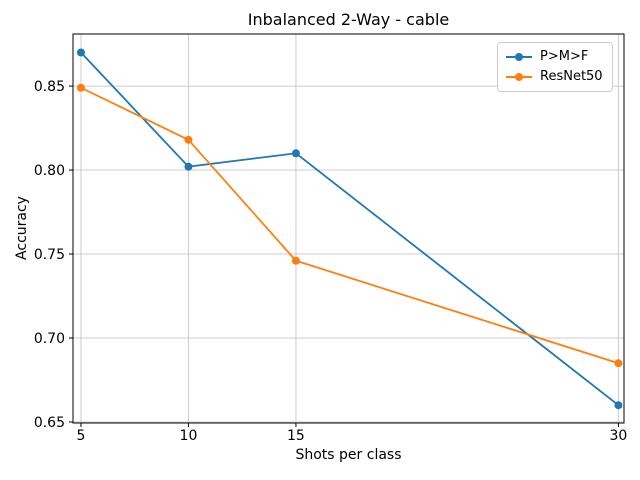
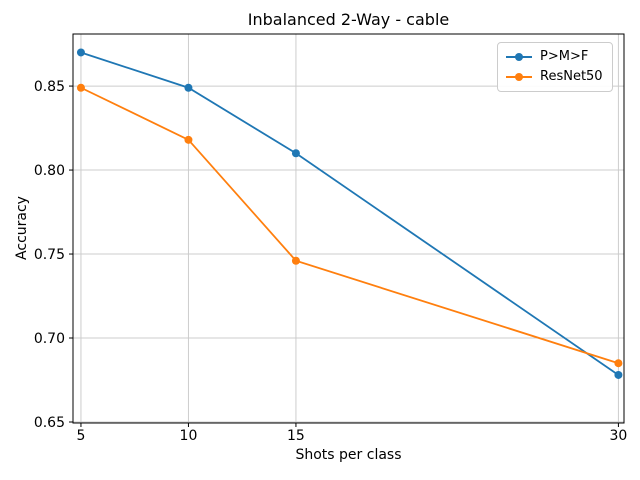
P>M>F/10: 0.802 -> 0.849
P>M>F/30: 0.660 -> 0.678
